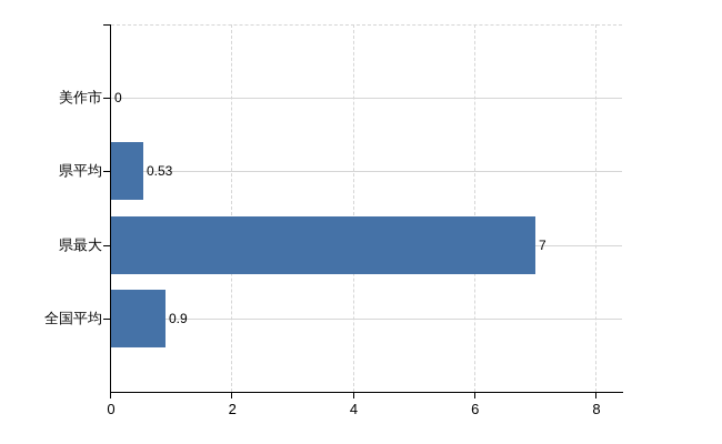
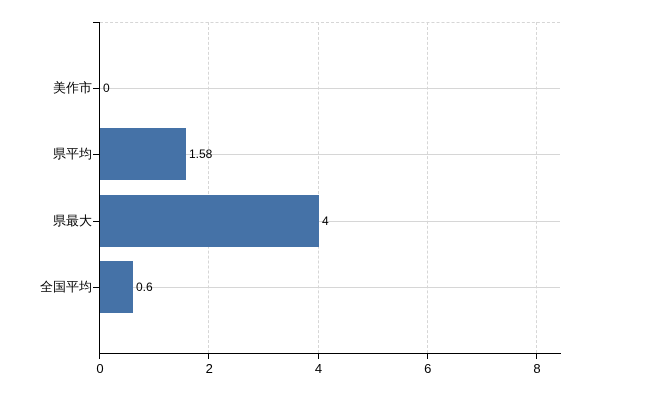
県平均: 0.53 -> 1.58
県最大: 7 -> 4
全国平均: 0.9 -> 0.6
